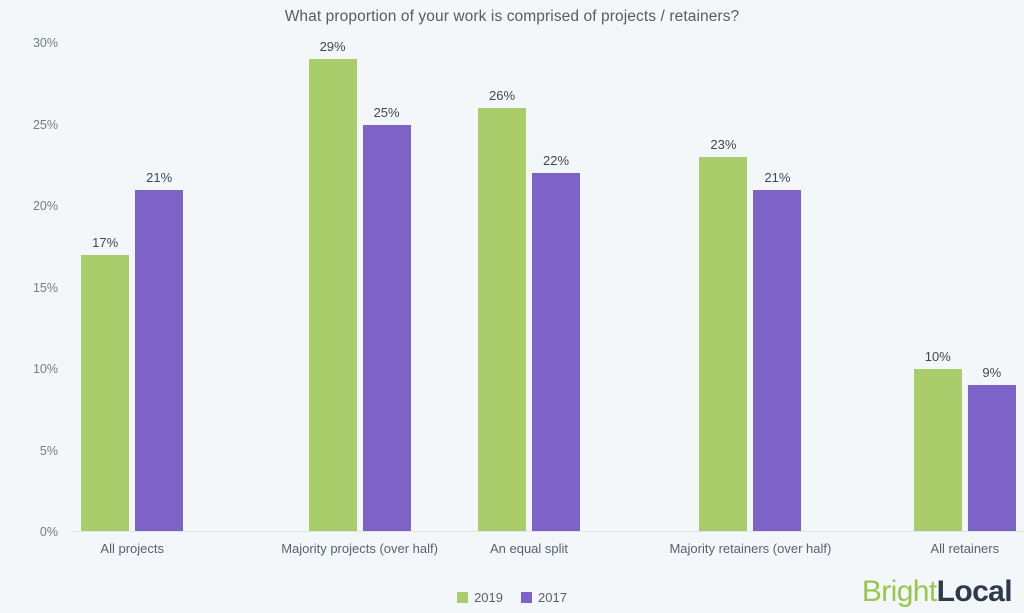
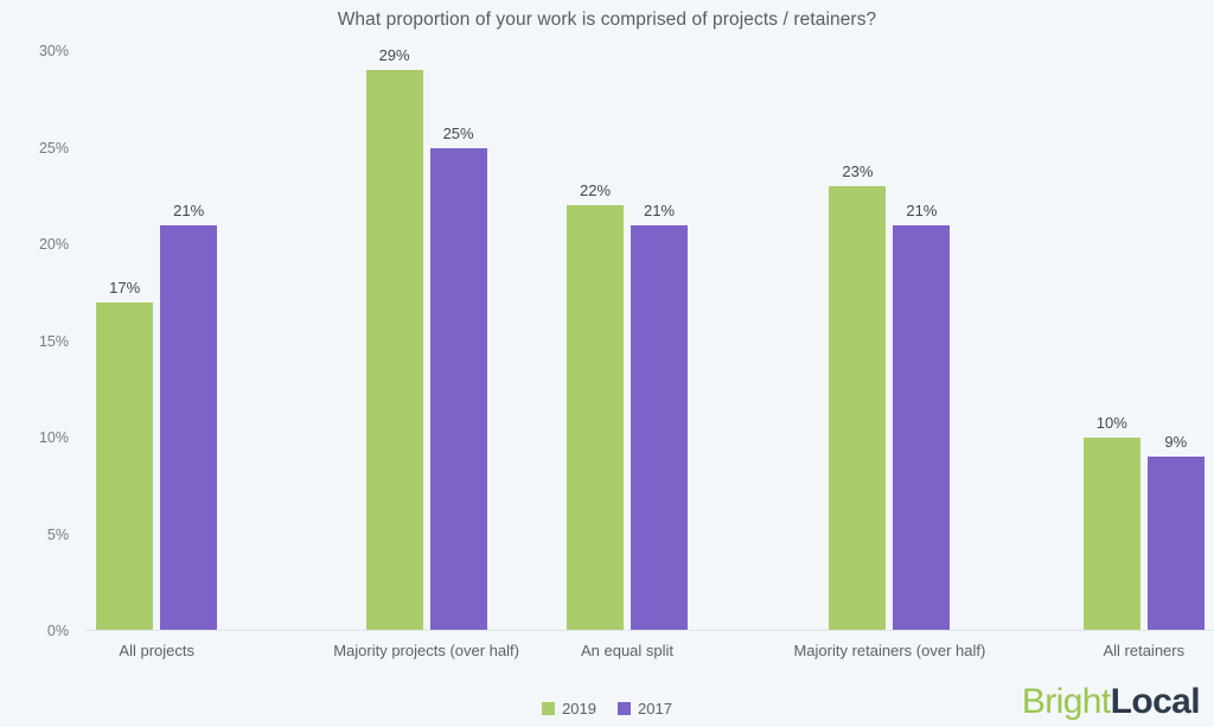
2019/An equal split: 26% -> 22%
2017/An equal split: 22% -> 21%
